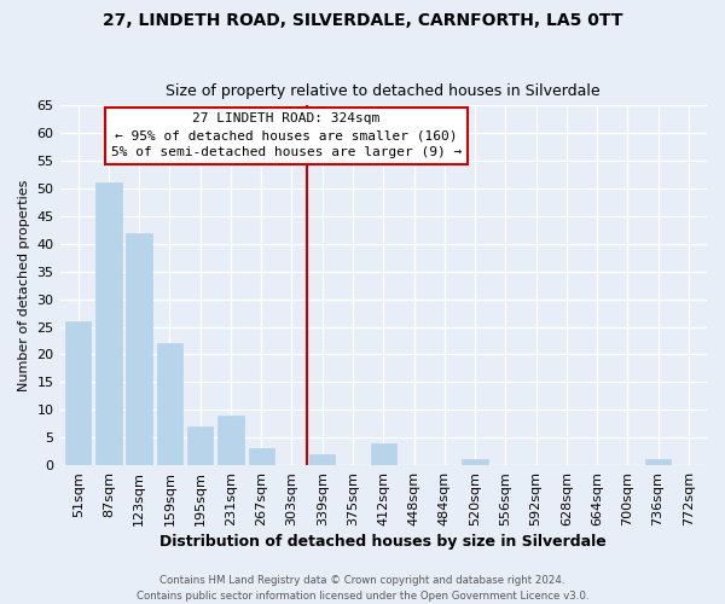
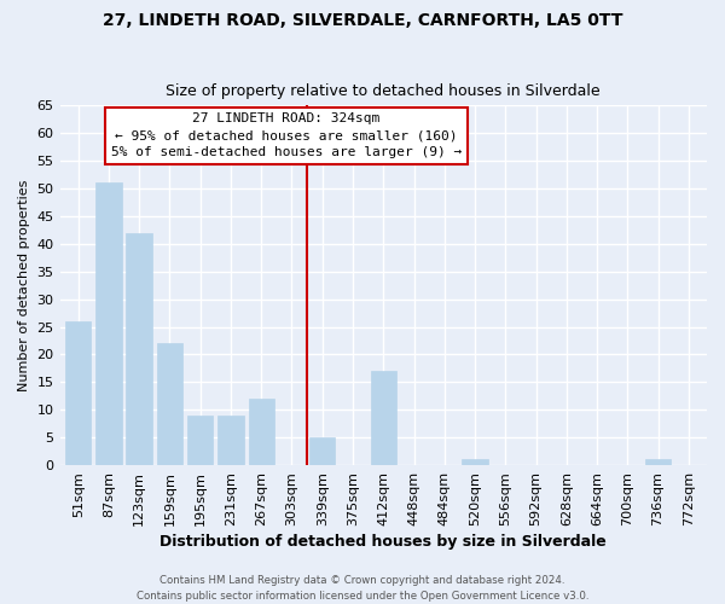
195sqm: 7 -> 9
267sqm: 3 -> 12
339sqm: 2 -> 5
412sqm: 4 -> 17
